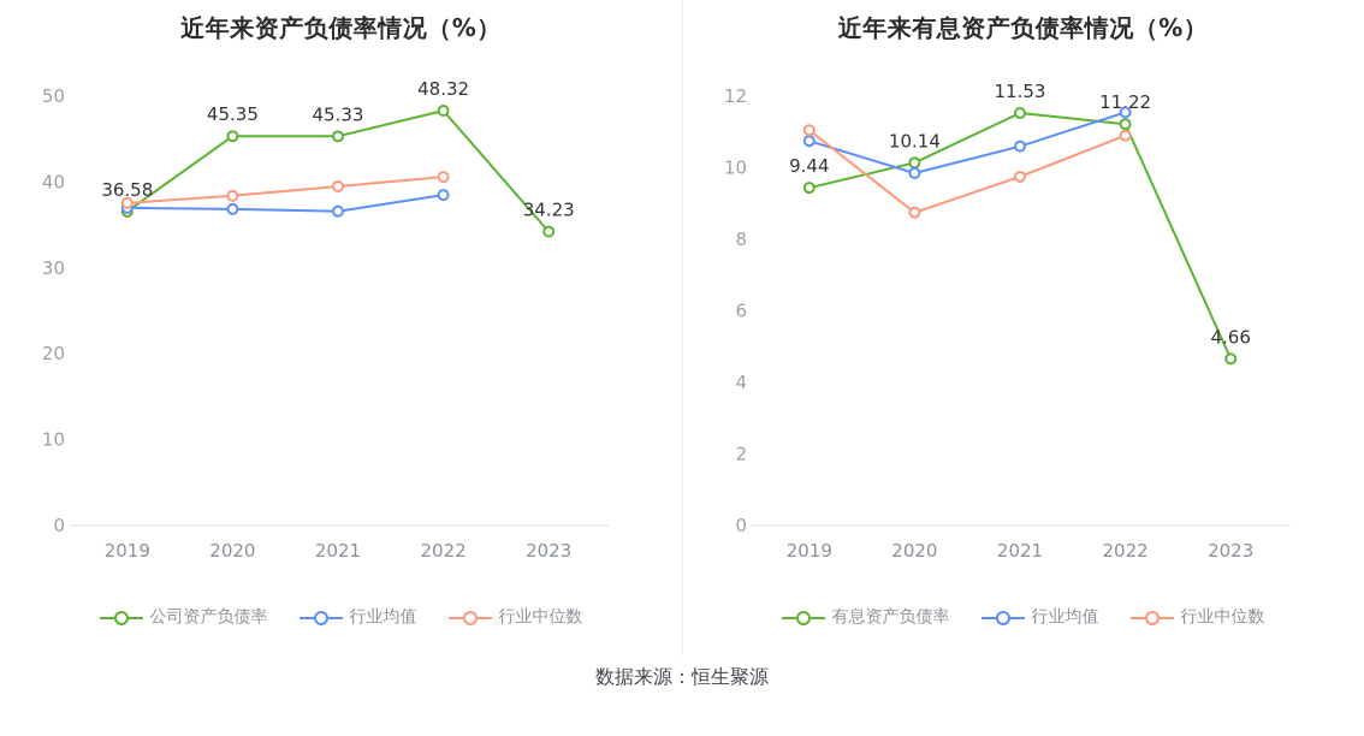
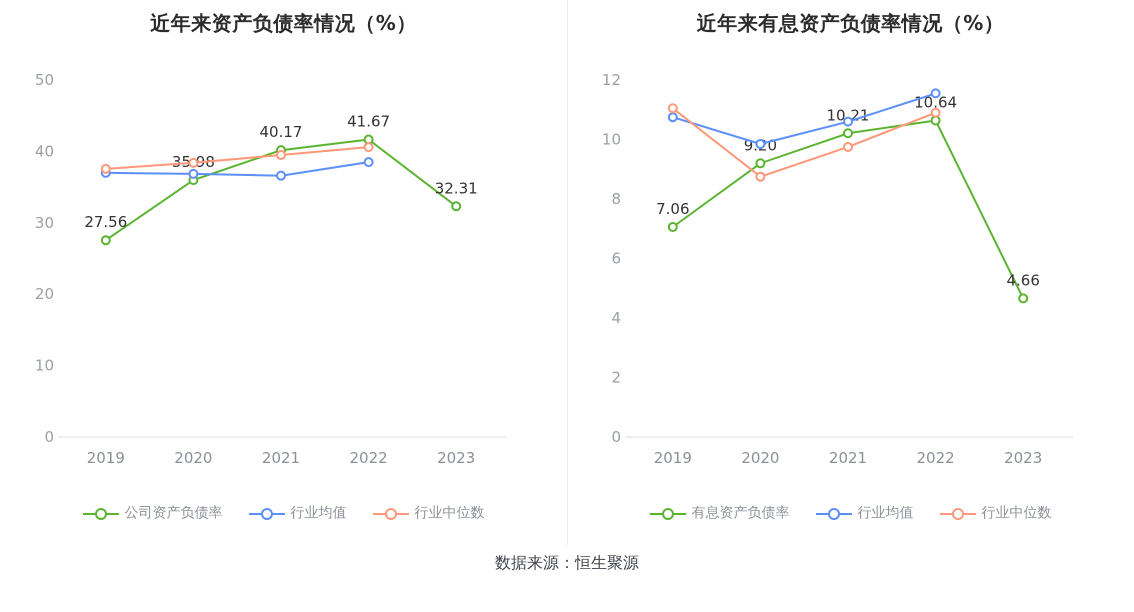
近年来资产负债率情况（%）/公司资产负债率/2019: 36.58 -> 27.56
近年来资产负债率情况（%）/公司资产负债率/2020: 45.35 -> 35.98
近年来资产负债率情况（%）/公司资产负债率/2021: 45.33 -> 40.17
近年来资产负债率情况（%）/公司资产负债率/2022: 48.32 -> 41.67
近年来资产负债率情况（%）/公司资产负债率/2023: 34.23 -> 32.31
近年来有息资产负债率情况（%）/有息资产负债率/2019: 9.44 -> 7.06
近年来有息资产负债率情况（%）/有息资产负债率/2020: 10.14 -> 9.20
近年来有息资产负债率情况（%）/有息资产负债率/2021: 11.53 -> 10.21
近年来有息资产负债率情况（%）/有息资产负债率/2022: 11.22 -> 10.64
